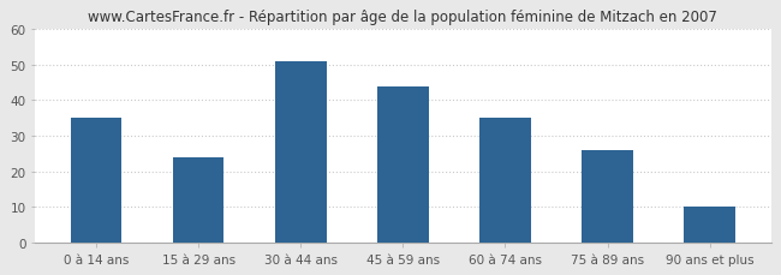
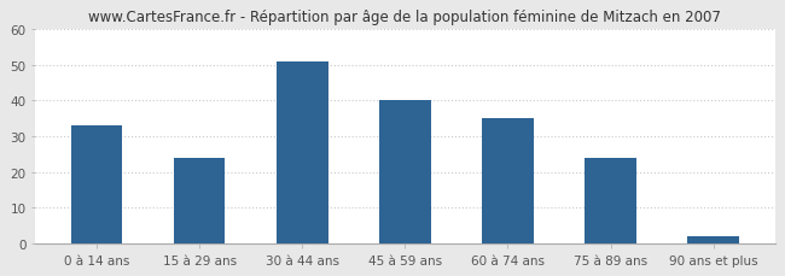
0 à 14 ans: 35 -> 33
45 à 59 ans: 44 -> 40
75 à 89 ans: 26 -> 24
90 ans et plus: 10 -> 2
